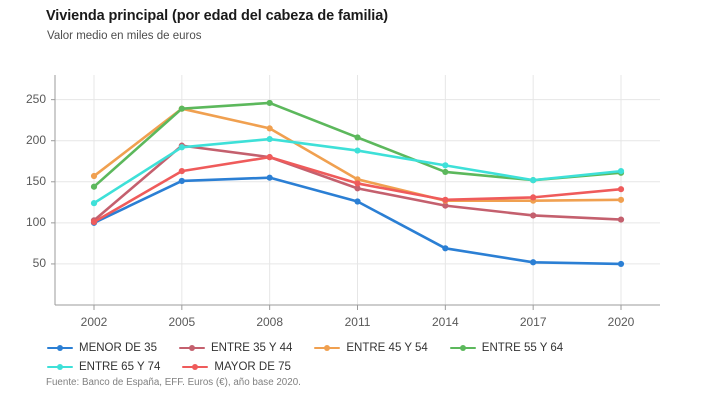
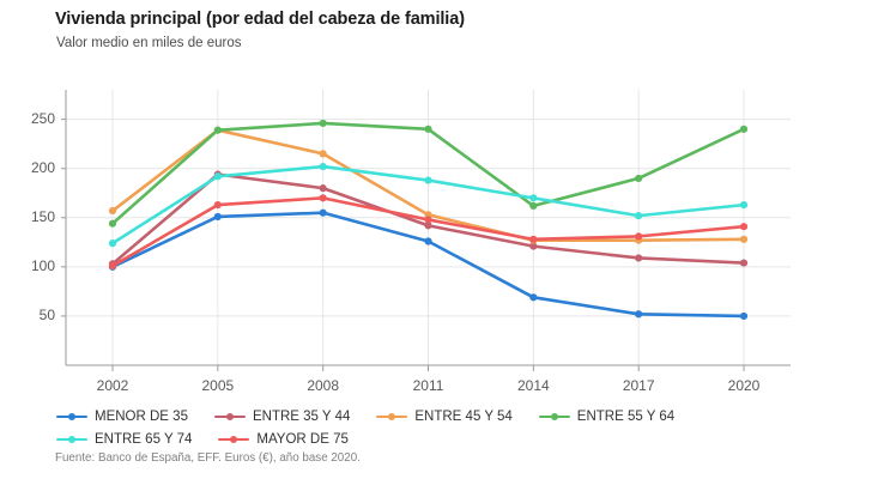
MAYOR DE 75/2008: 180 -> 170
ENTRE 55 Y 64/2011: 200 -> 240
ENTRE 55 Y 64/2017: 150 -> 190
ENTRE 55 Y 64/2020: 160 -> 240
